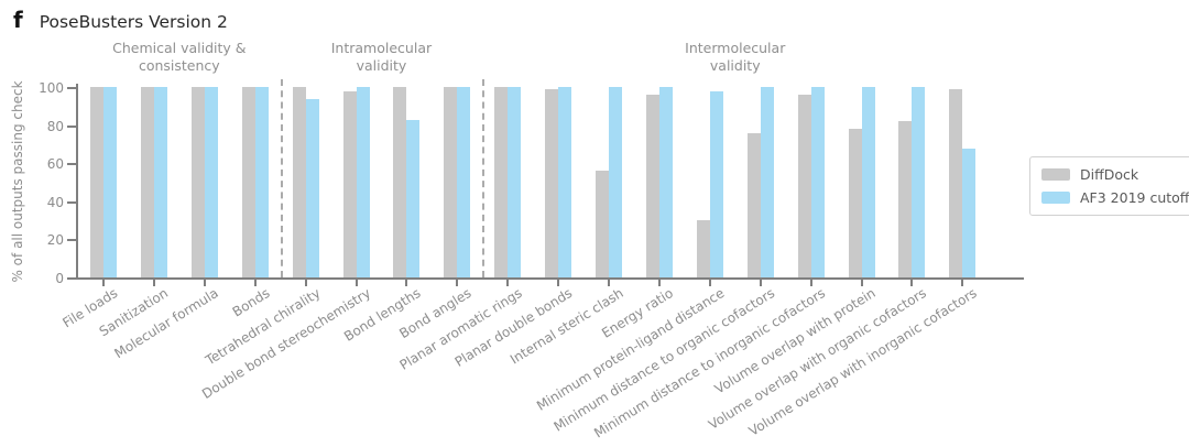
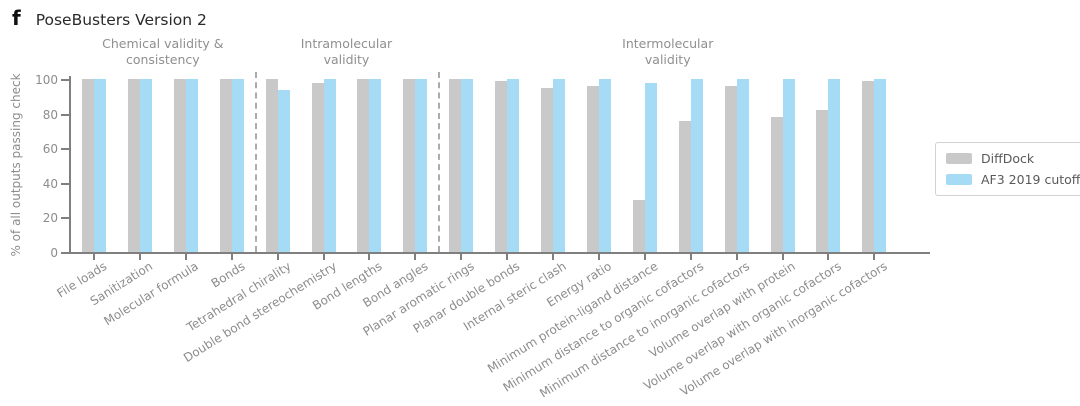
AF3 2019 cutoff/Bond lengths: 83 -> 100
DiffDock/Internal steric clash: 56 -> 95
AF3 2019 cutoff/Volume overlap with inorganic cofactors: 68 -> 100
